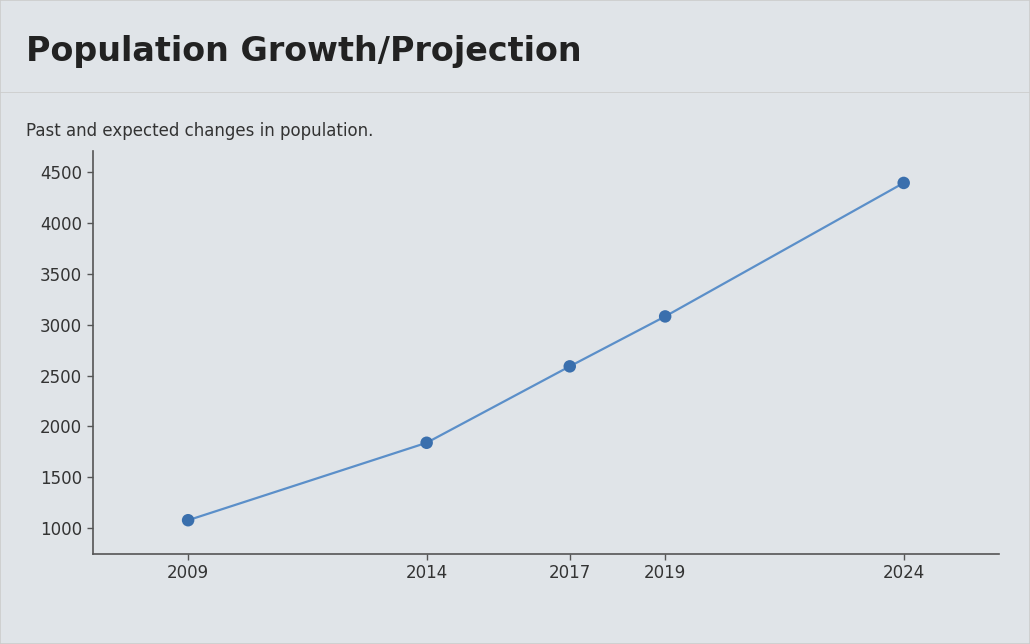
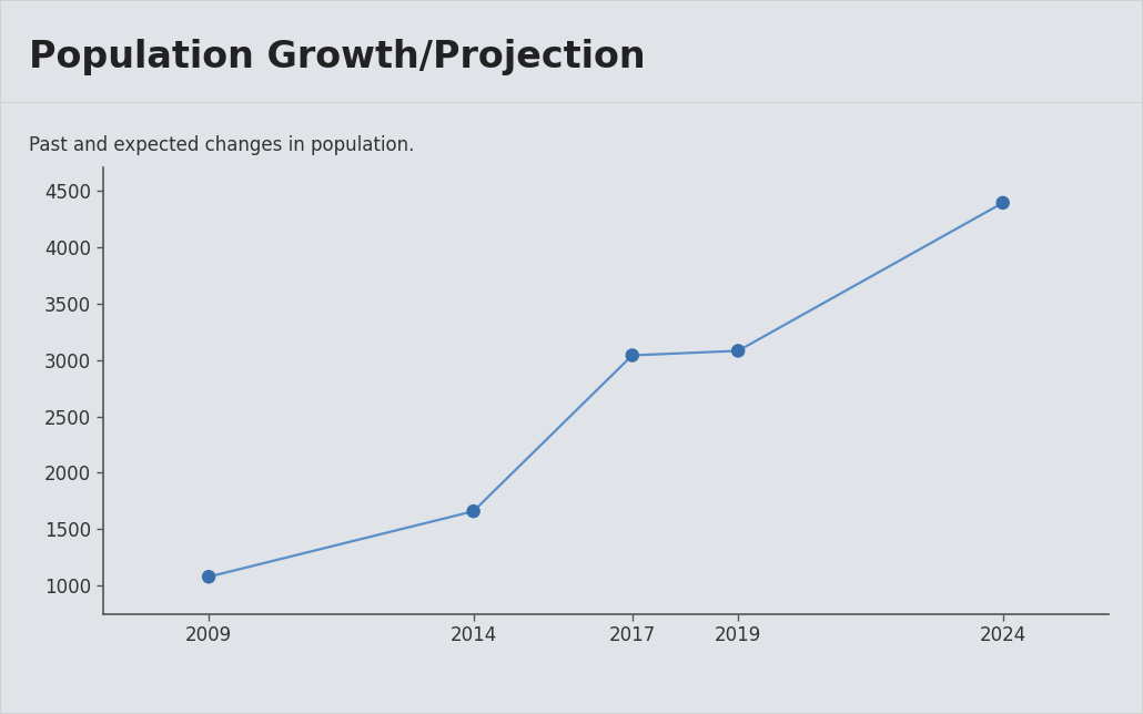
2014: 1840 -> 1660
2017: 2590 -> 3040
